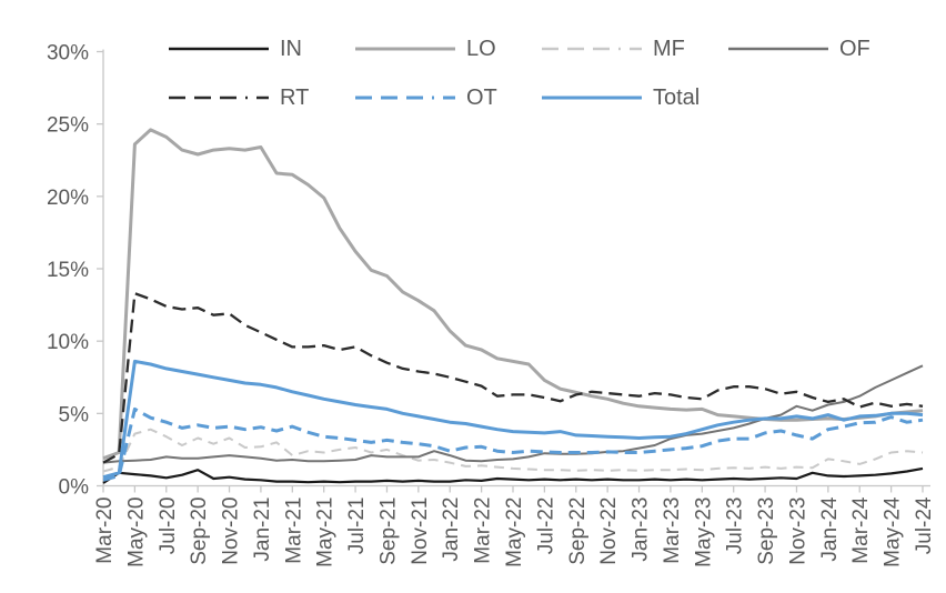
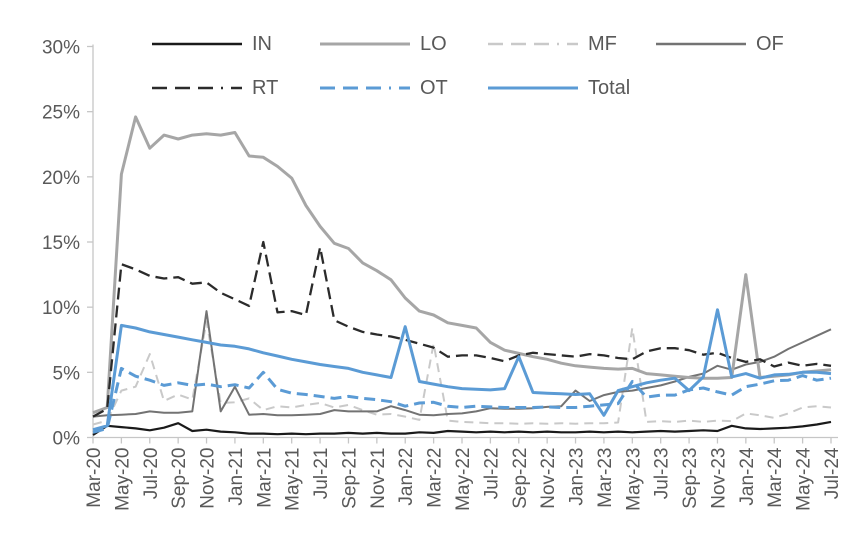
LO/May-20: 23.6% -> 20.2%
LO/Jul-20: 24.1% -> 22.2%
MF/Jul-20: 3.4% -> 6.4%
MF/Nov-20: 3.3% -> 8.9%
OF/Nov-20: 2.1% -> 9.7%
OF/Jan-21: 1.9% -> 3.9%
RT/Mar-21: 9.6% -> 15.0%
OT/Mar-21: 4.1% -> 5.0%
RT/Jul-21: 9.6% -> 14.6%
Total/Jan-22: 4.4% -> 8.5%
MF/Mar-22: 1.4% -> 7.2%
Total/Sep-22: 3.5% -> 6.2%
OF/Jan-23: 2.6% -> 3.6%
Total/Mar-23: 3.4% -> 1.7%
MF/May-23: 1.1% -> 8.4%
OT/May-23: 2.8% -> 4.3%
Total/Sep-23: 4.7% -> 3.6%
Total/Nov-23: 4.8% -> 9.8%
LO/Jan-24: 4.7% -> 12.5%
